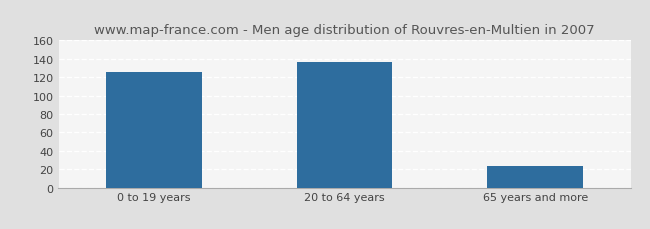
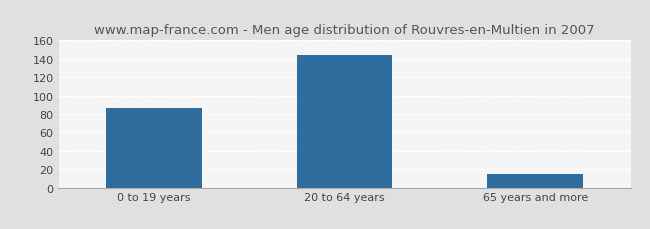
0 to 19 years: 126 -> 86
20 to 64 years: 136 -> 144
65 years and more: 24 -> 15
